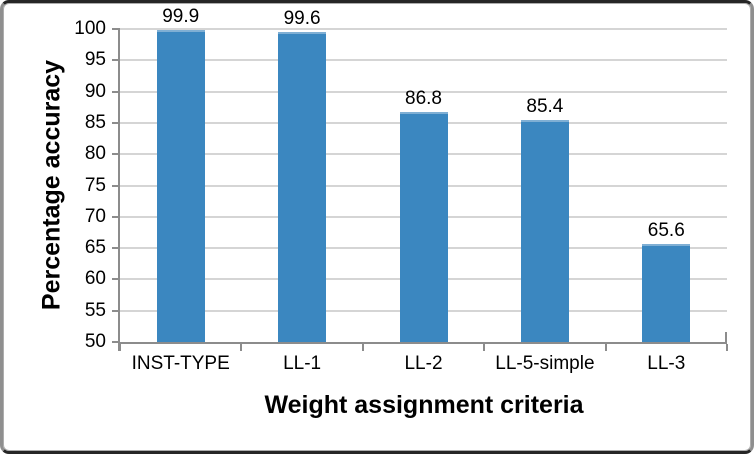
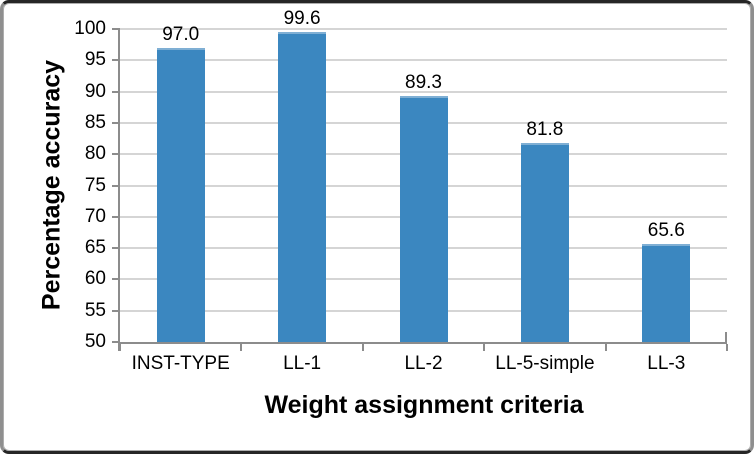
INST-TYPE: 99.9 -> 97.0
LL-2: 86.8 -> 89.3
LL-5-simple: 85.4 -> 81.8
